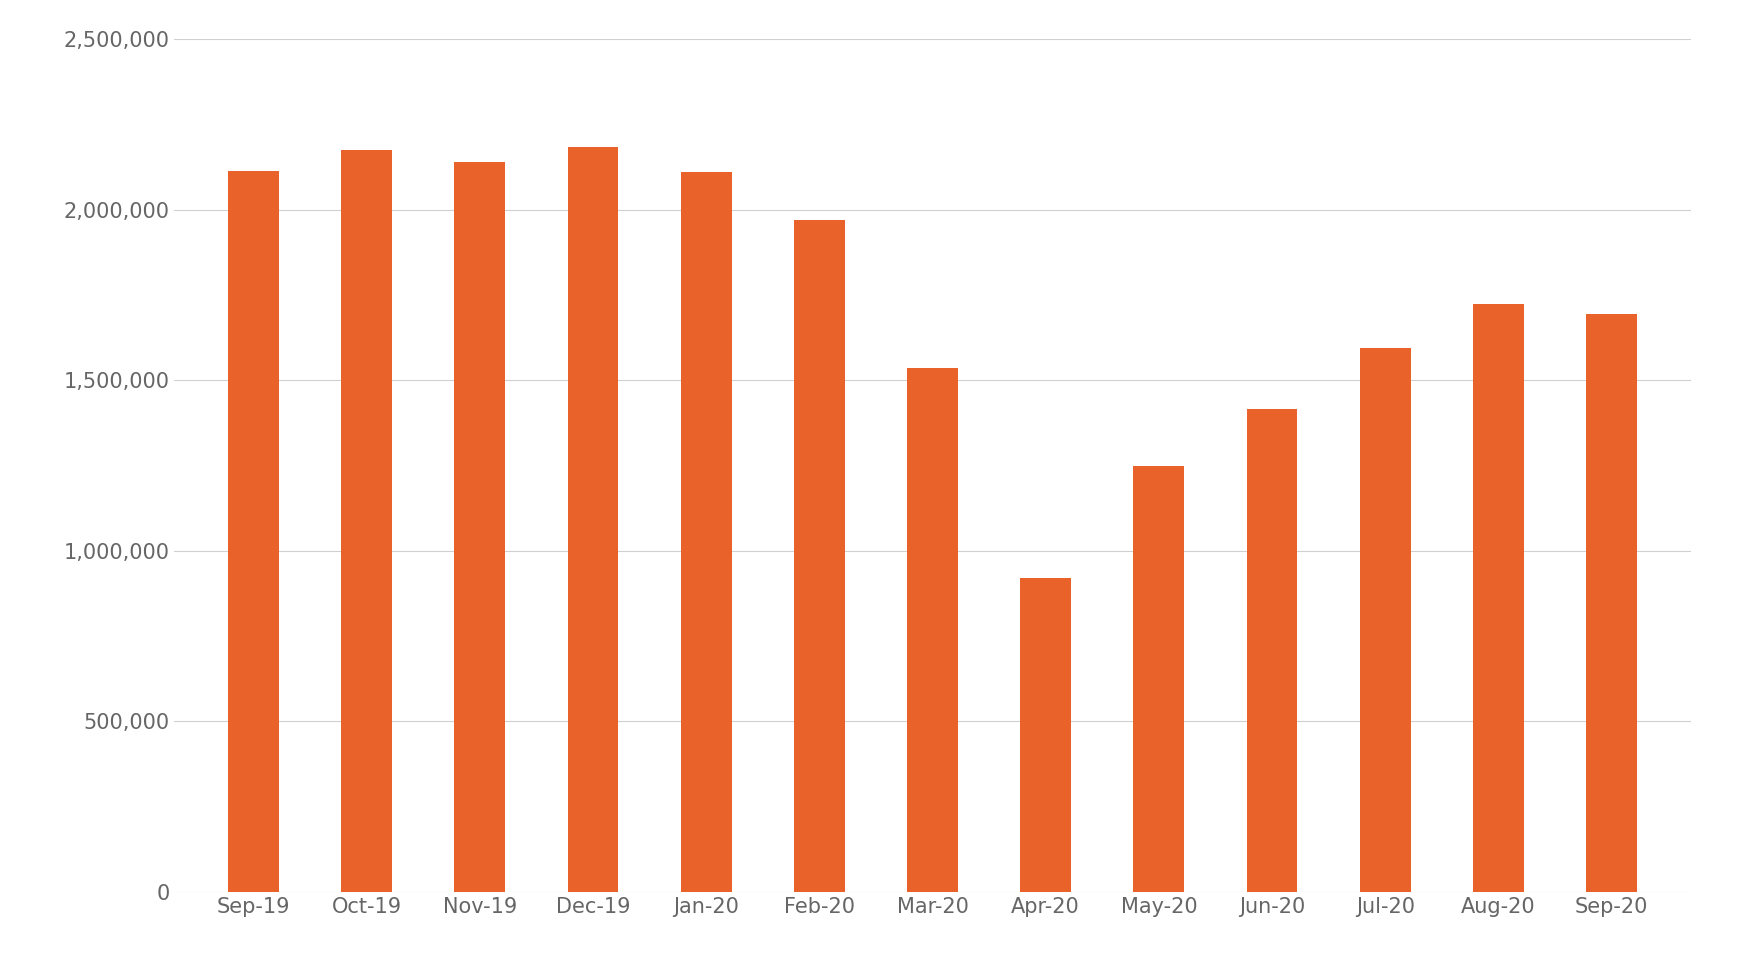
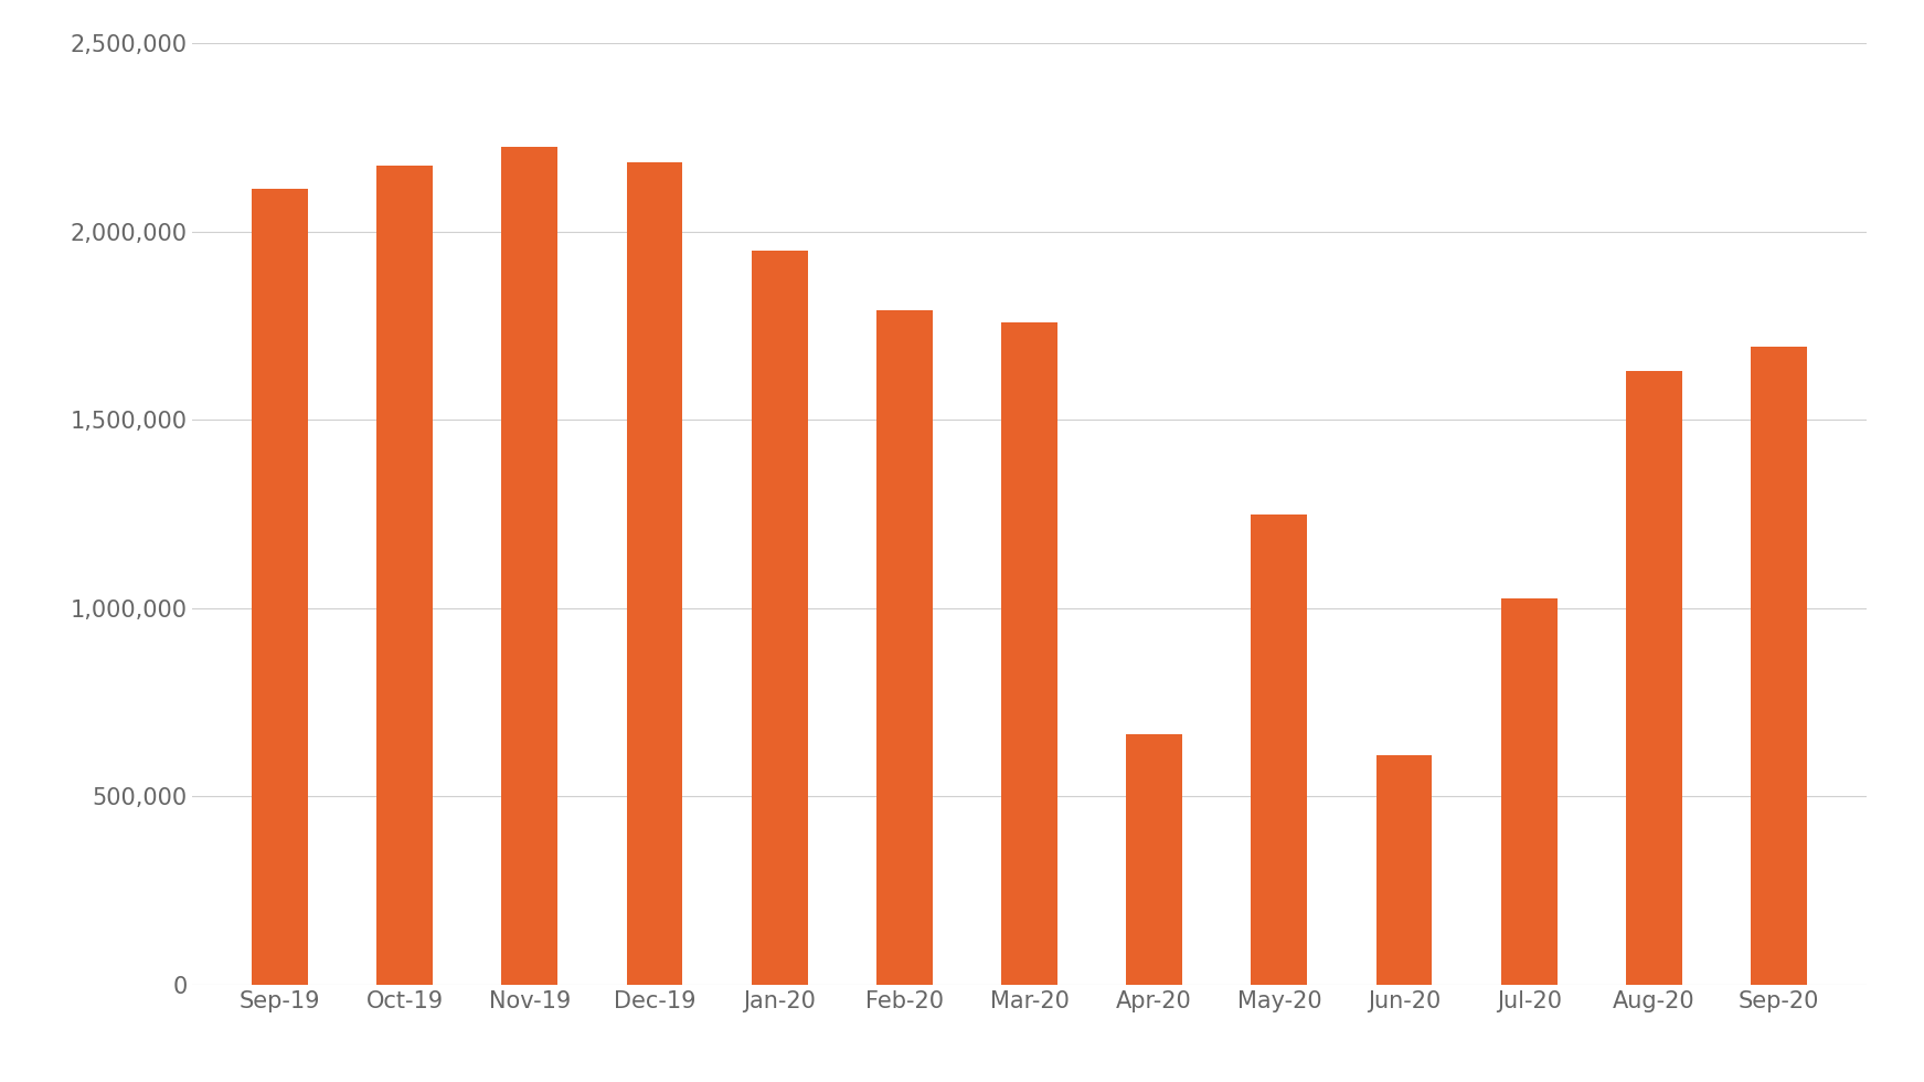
Nov-19: 2,140,000 -> 2,225,000
Jan-20: 2,110,000 -> 1,950,000
Feb-20: 1,970,000 -> 1,790,000
Mar-20: 1,535,000 -> 1,760,000
Apr-20: 920,000 -> 665,000
Jun-20: 1,415,000 -> 610,000
Jul-20: 1,595,000 -> 1,025,000
Aug-20: 1,725,000 -> 1,630,000
